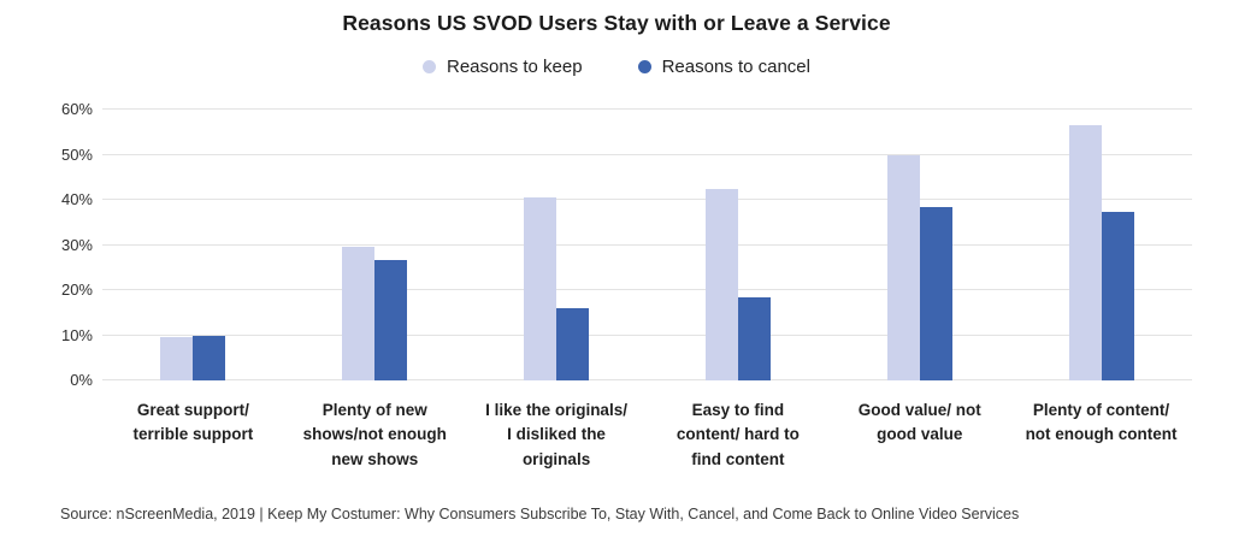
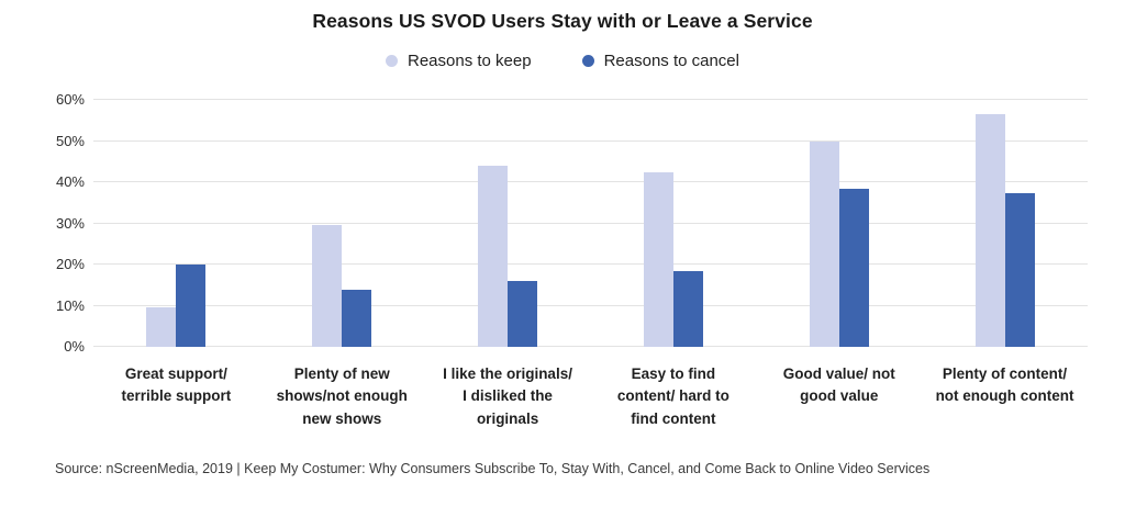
Reasons to cancel/Great support/ terrible support: 10% -> 20%
Reasons to cancel/Plenty of new shows/not enough new shows: 27% -> 14%
Reasons to keep/I like the originals/ I disliked the originals: 40% -> 44%
